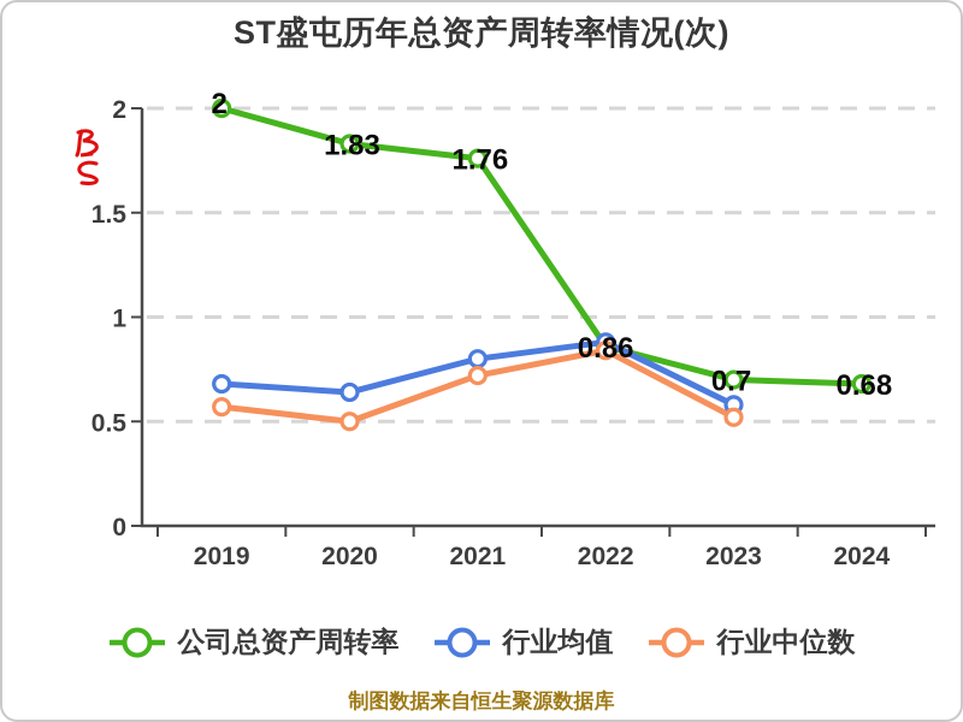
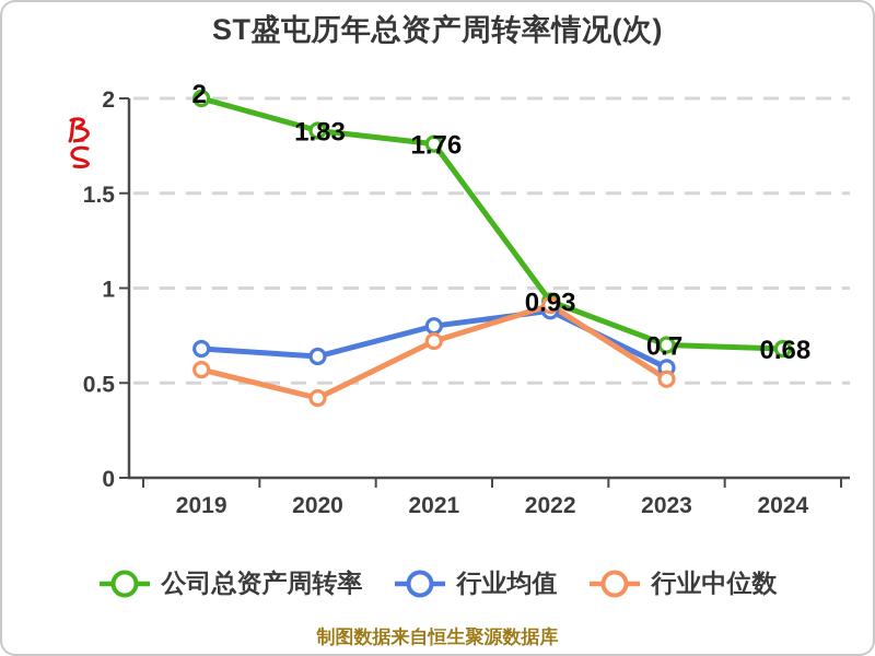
行业中位数/2020: 0.50 -> 0.42
公司总资产周转率/2022: 0.86 -> 0.93
行业中位数/2022: 0.84 -> 0.91
